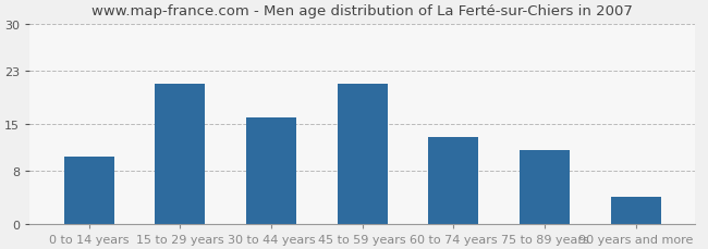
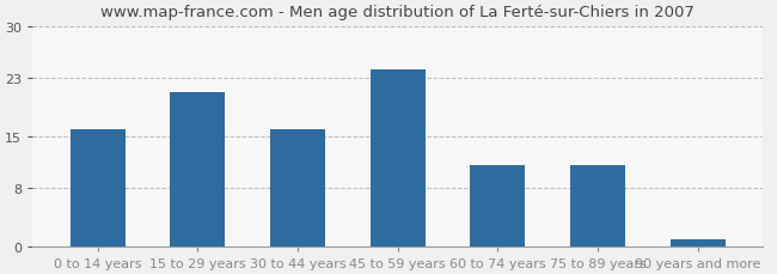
0 to 14 years: 10 -> 16
45 to 59 years: 21 -> 24
60 to 74 years: 13 -> 11
90 years and more: 4 -> 1
